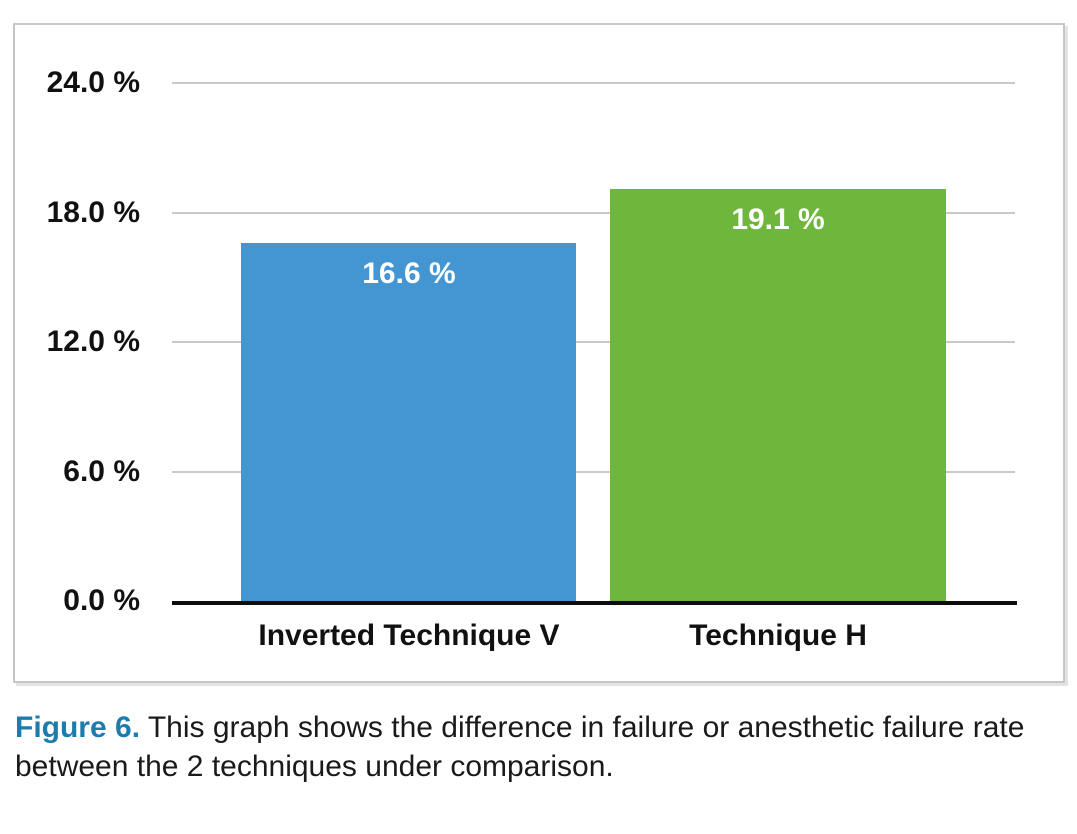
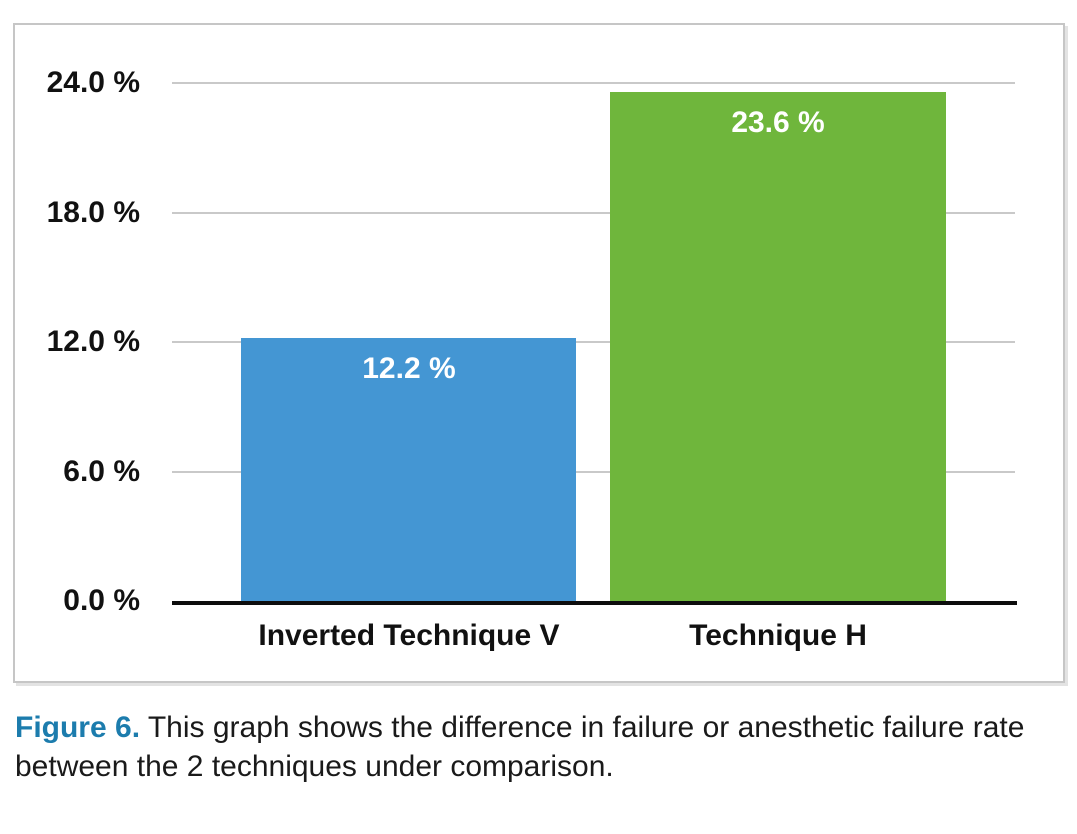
Inverted Technique V: 16.6 -> 12.2
Technique H: 19.1 -> 23.6
